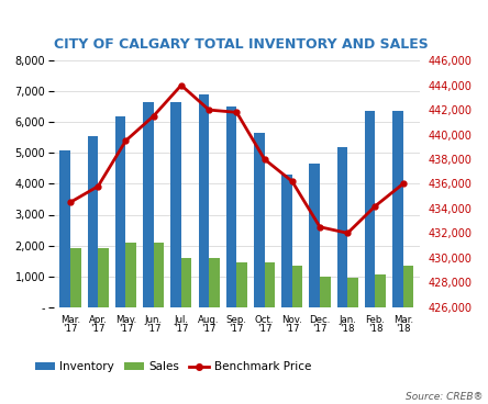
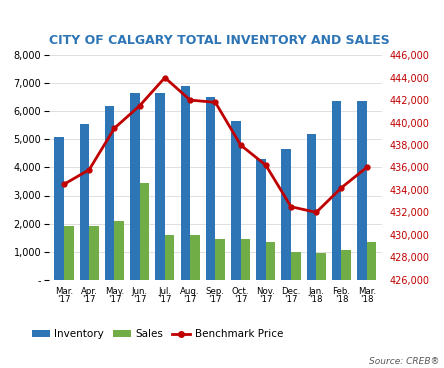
Sales/Jun. '17: 2,100 -> 3,450
